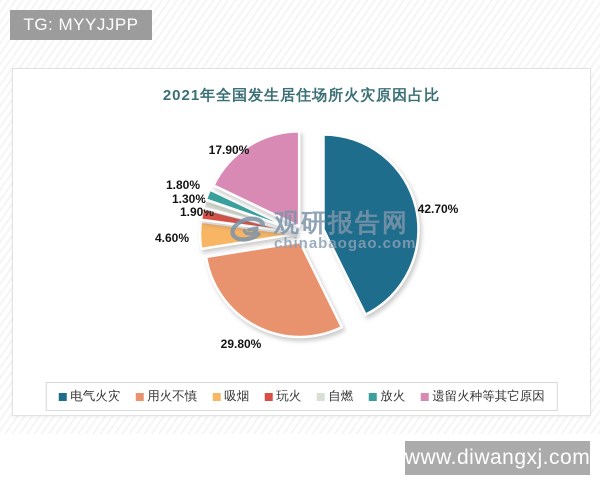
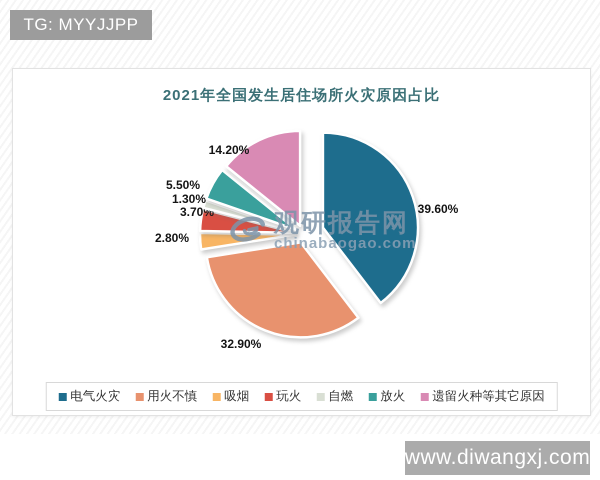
电气火灾: 42.70% -> 39.60%
用火不慎: 29.80% -> 32.90%
吸烟: 4.60% -> 2.80%
玩火: 1.90% -> 3.70%
放火: 1.80% -> 5.50%
遗留火种等其它原因: 17.90% -> 14.20%
